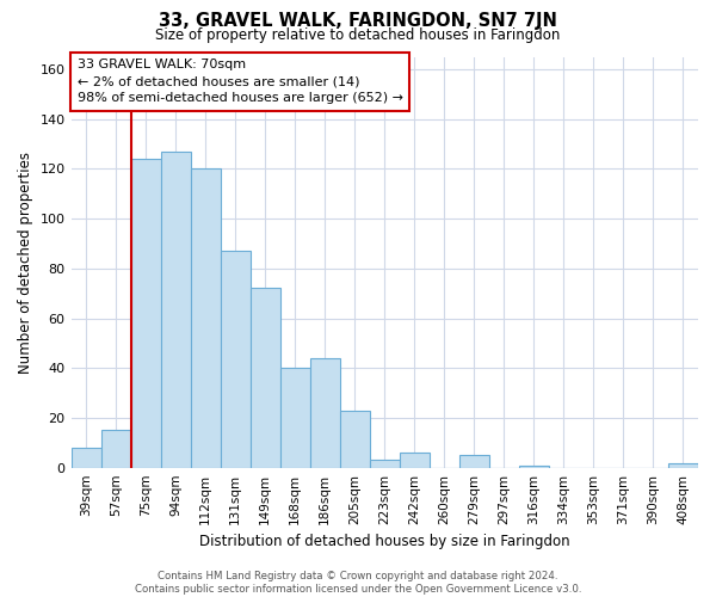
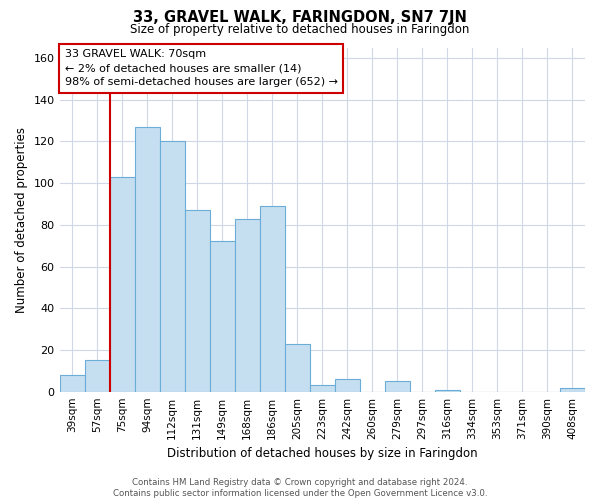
75sqm: 124 -> 103
168sqm: 40 -> 83
186sqm: 44 -> 89
